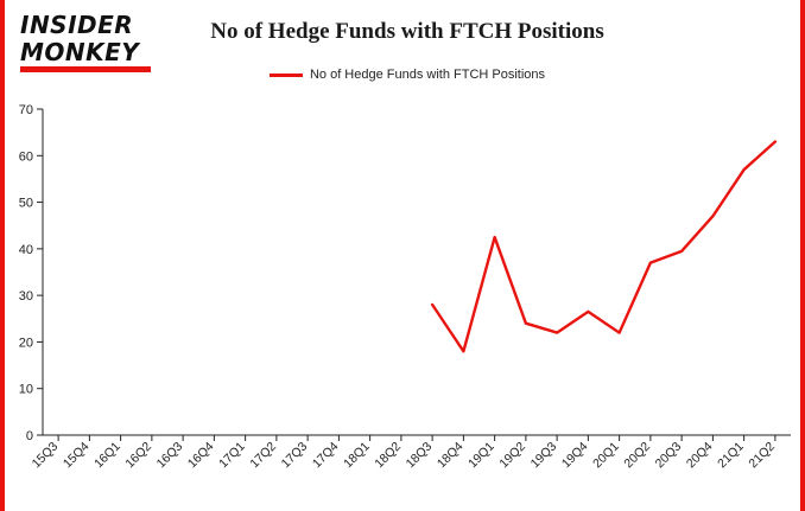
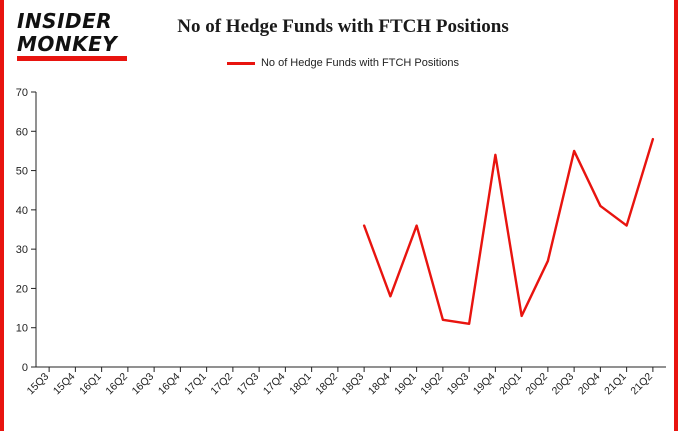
18Q3: 28 -> 36
19Q1: 42 -> 36
19Q2: 24 -> 12
19Q3: 22 -> 11
19Q4: 26 -> 54
20Q1: 22 -> 13
20Q2: 37 -> 27
20Q3: 40 -> 55
20Q4: 47 -> 41
21Q1: 57 -> 36
21Q2: 63 -> 58
